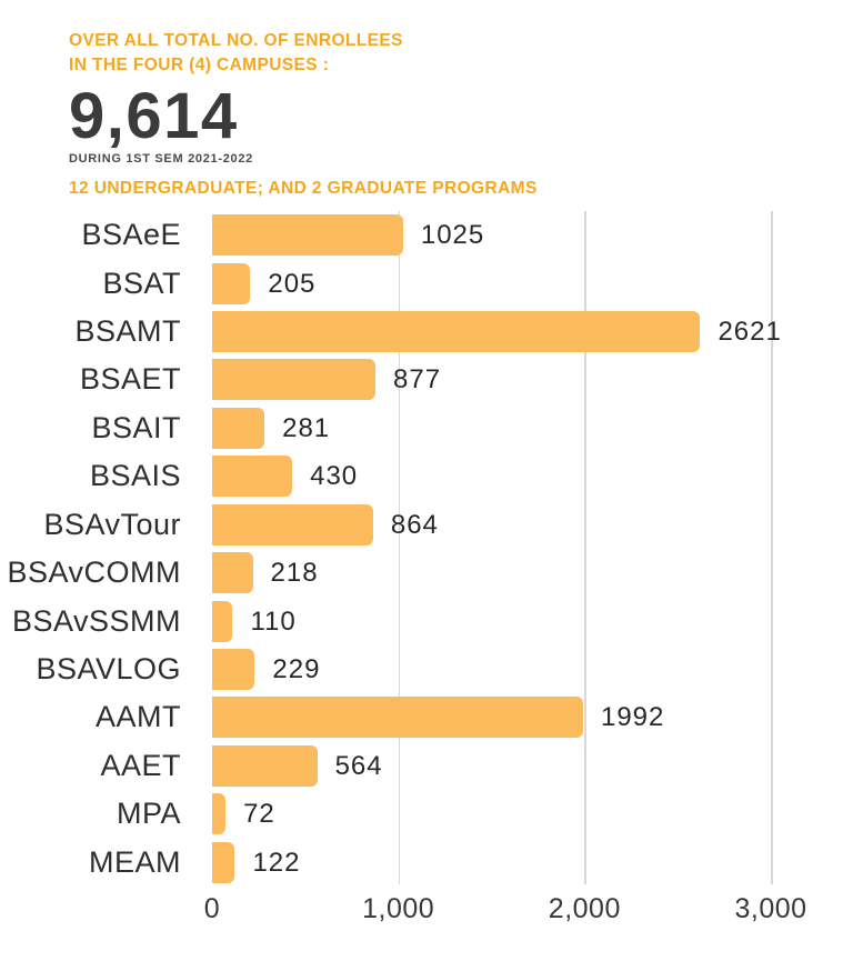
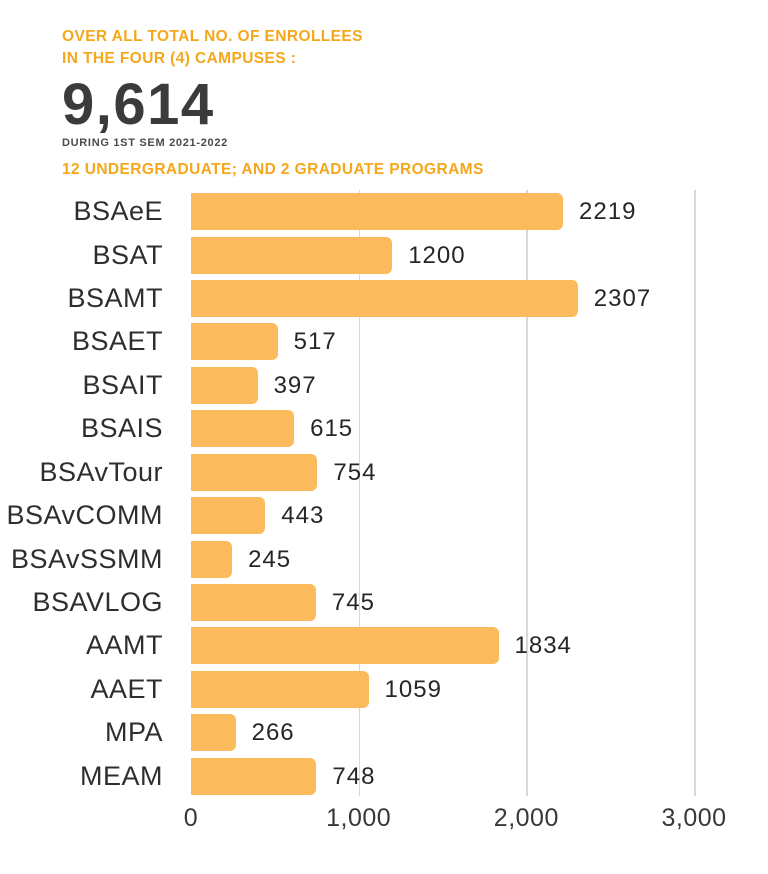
BSAeE: 1025 -> 2219
BSAT: 205 -> 1200
BSAMT: 2621 -> 2307
BSAET: 877 -> 517
BSAIT: 281 -> 397
BSAIS: 430 -> 615
BSAvTour: 864 -> 754
BSAvCOMM: 218 -> 443
BSAvSSMM: 110 -> 245
BSAVLOG: 229 -> 745
AAMT: 1992 -> 1834
AAET: 564 -> 1059
MPA: 72 -> 266
MEAM: 122 -> 748
